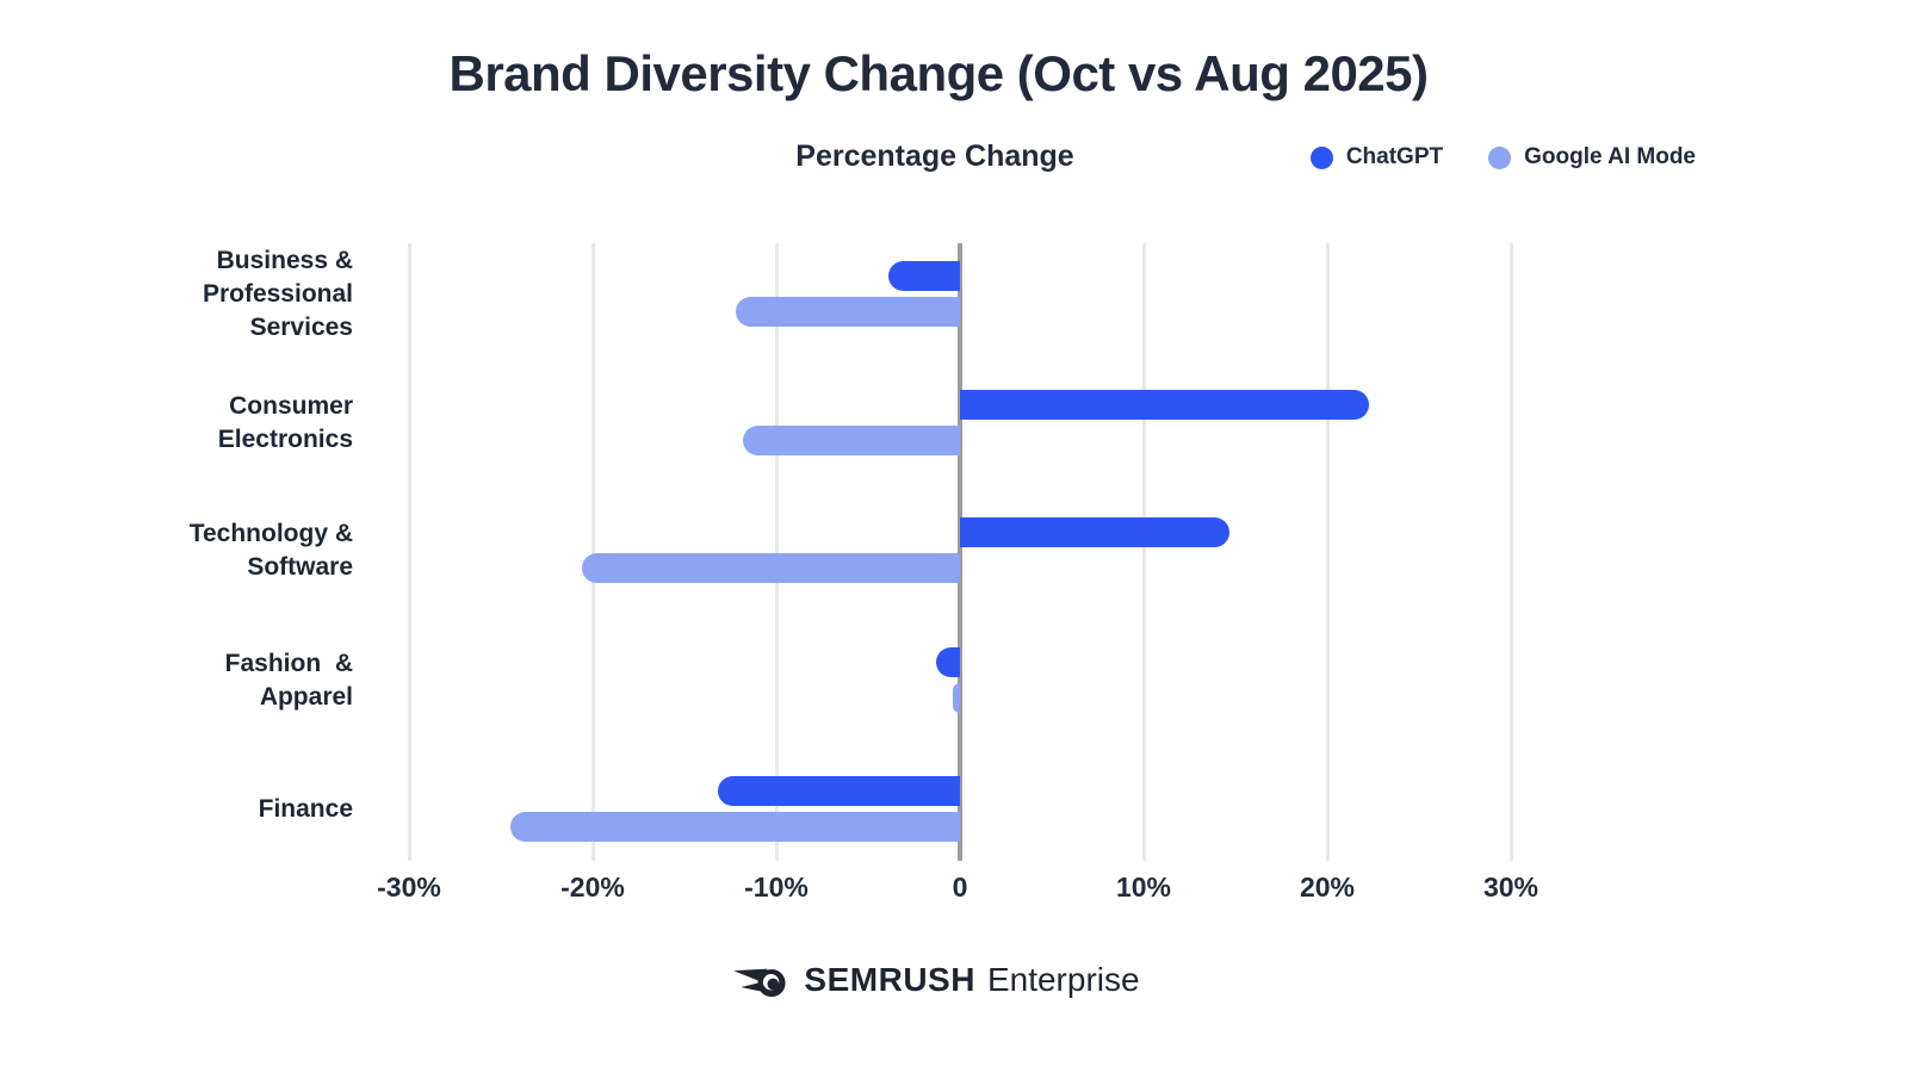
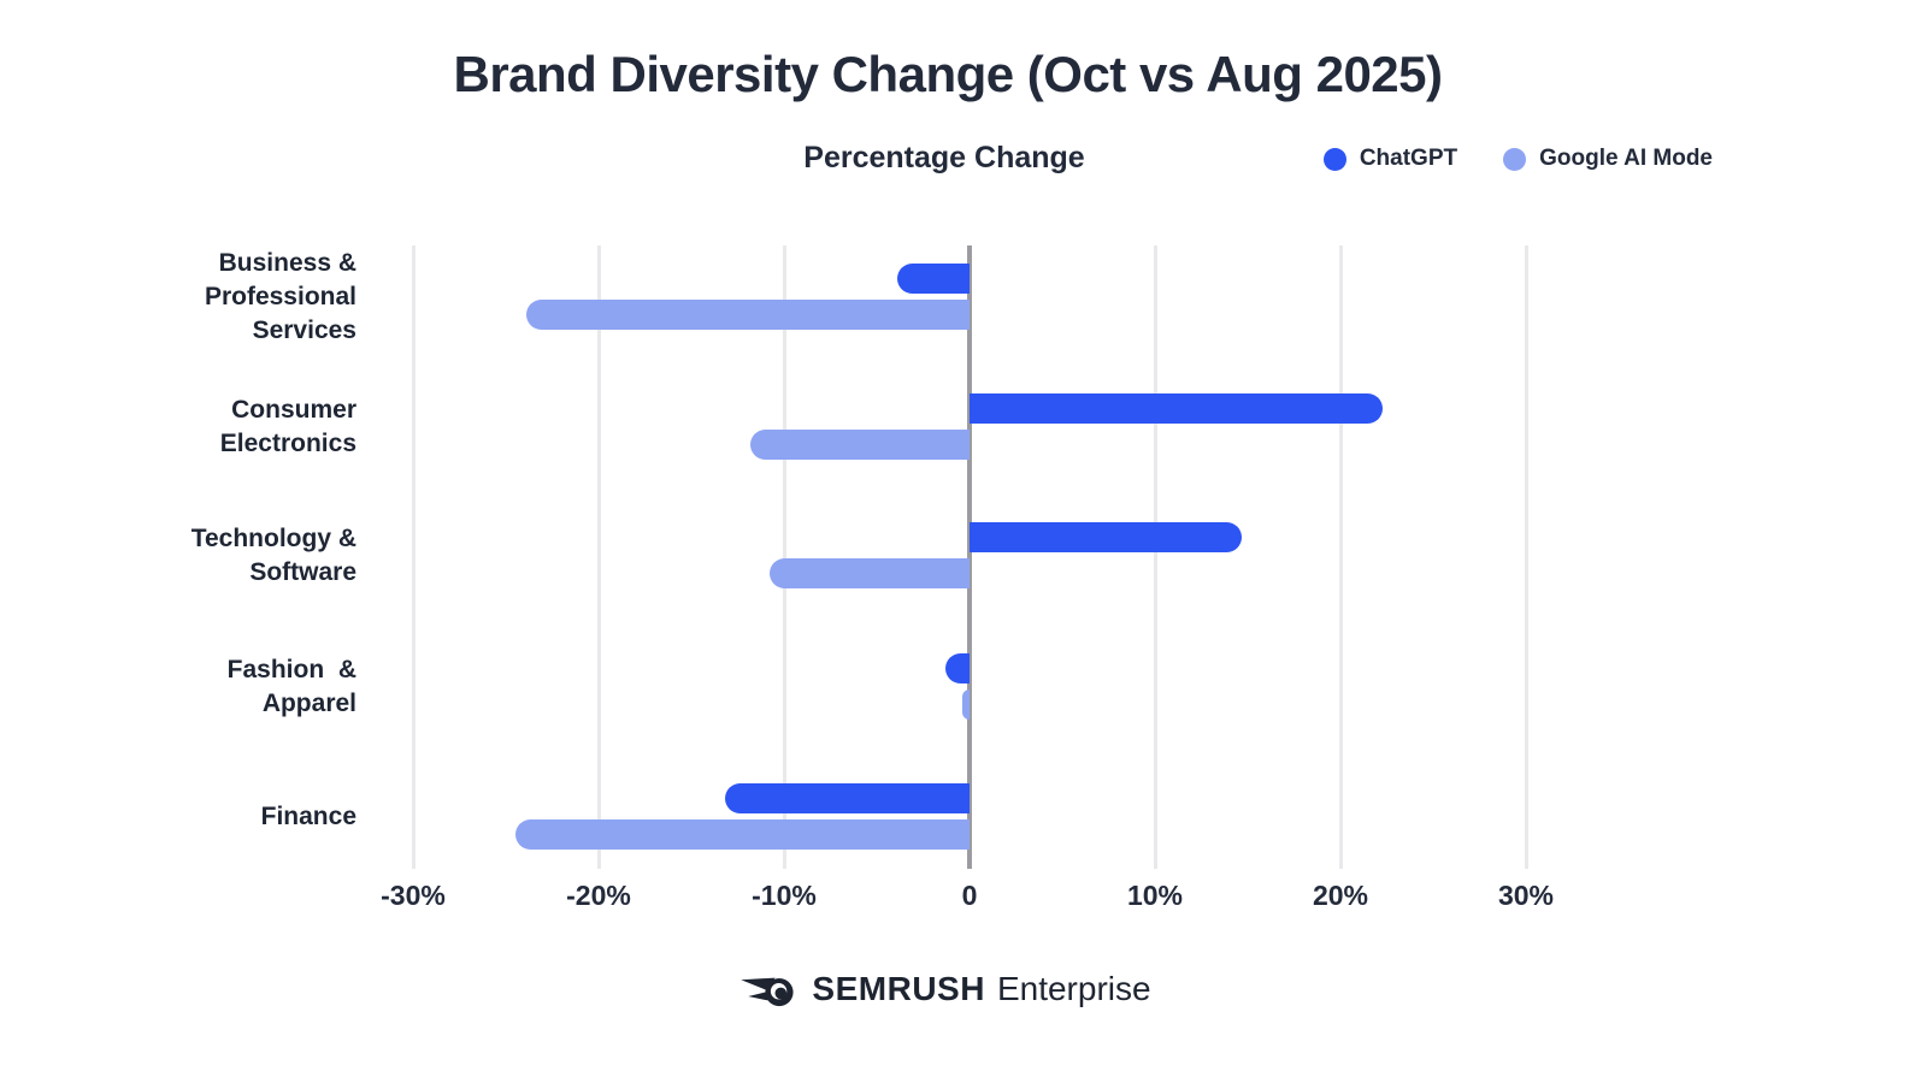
Google AI Mode/Business & Professional Services: -12.2% -> -23.9%
Google AI Mode/Technology & Software: -20.6% -> -10.8%
